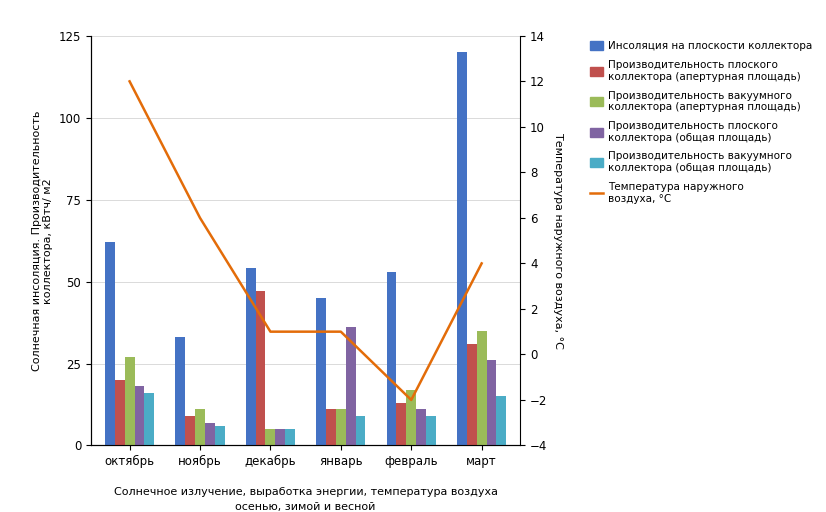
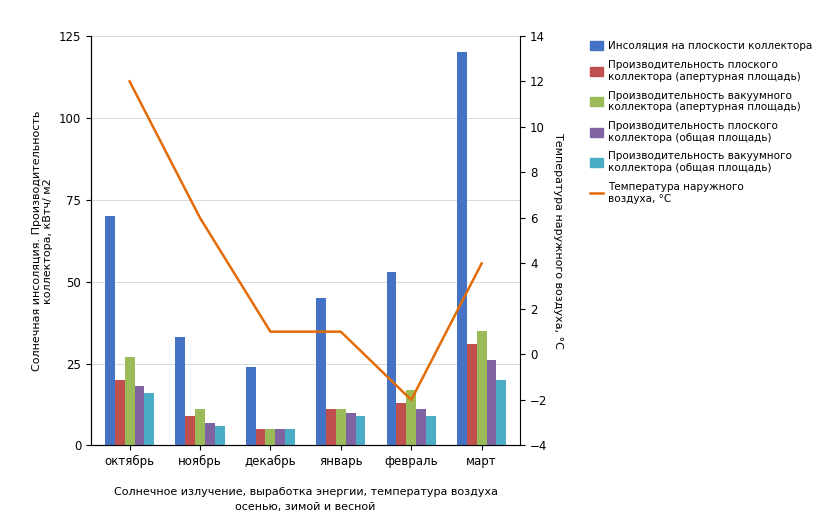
Инсоляция на плоскости коллектора/октябрь: 62 -> 70
Инсоляция на плоскости коллектора/декабрь: 54 -> 24
Производительность плоского коллектора (апертурная площадь)/декабрь: 47 -> 5
Производительность плоского коллектора (общая площадь)/январь: 36 -> 10
Производительность вакуумного коллектора (общая площадь)/март: 15 -> 20
